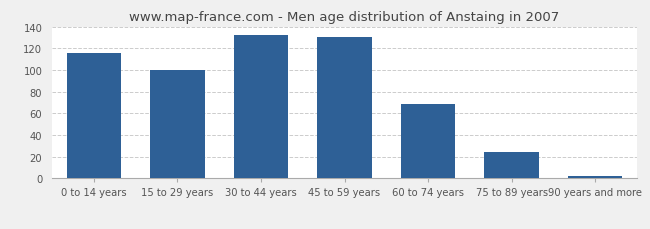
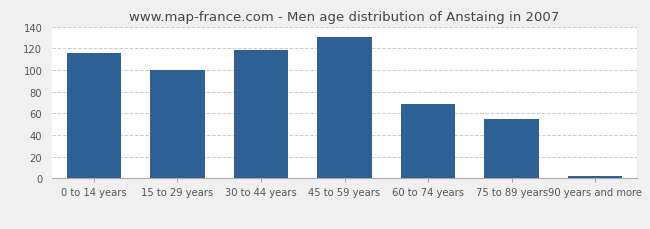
30 to 44 years: 132 -> 118
75 to 89 years: 24 -> 55
